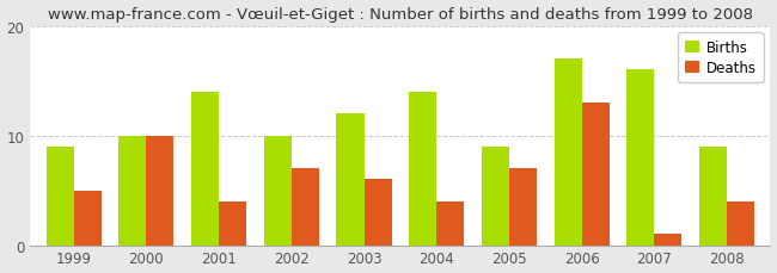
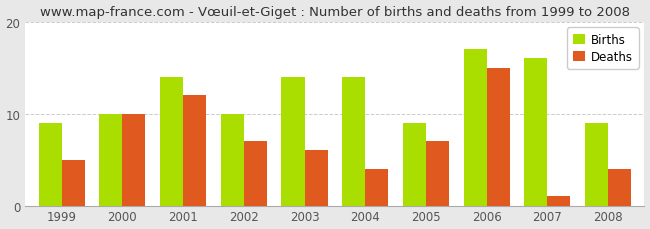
Deaths/2001: 4 -> 12
Births/2003: 12 -> 14
Deaths/2006: 13 -> 15
